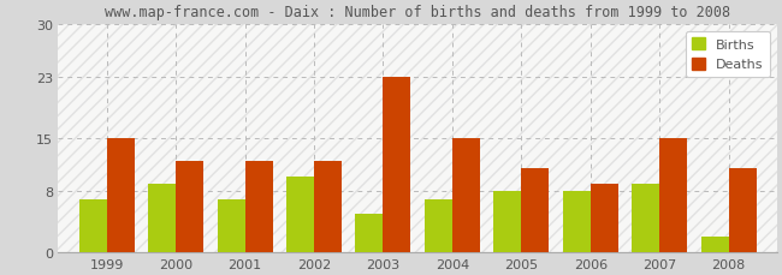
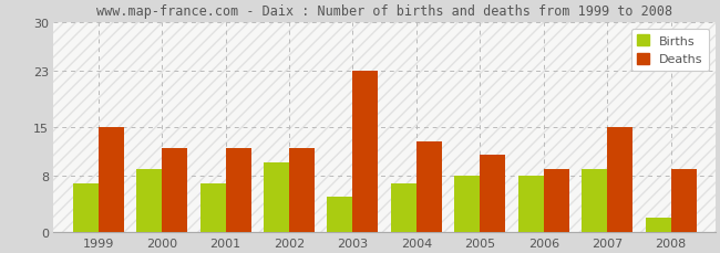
Deaths/2004: 15 -> 13
Deaths/2008: 11 -> 9
